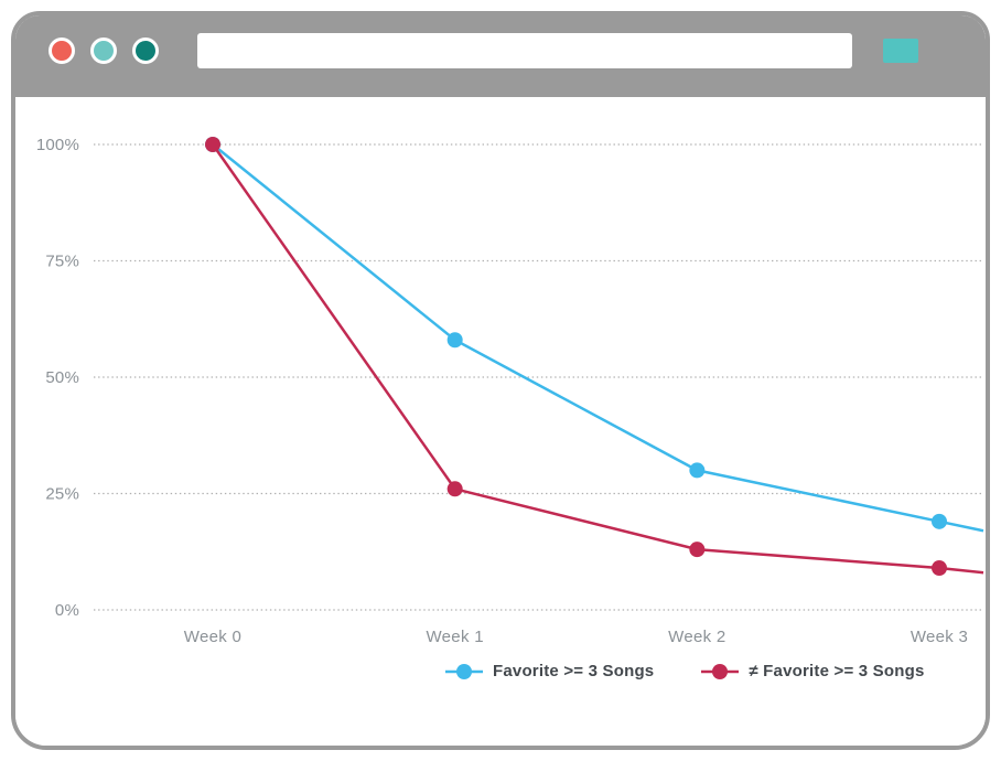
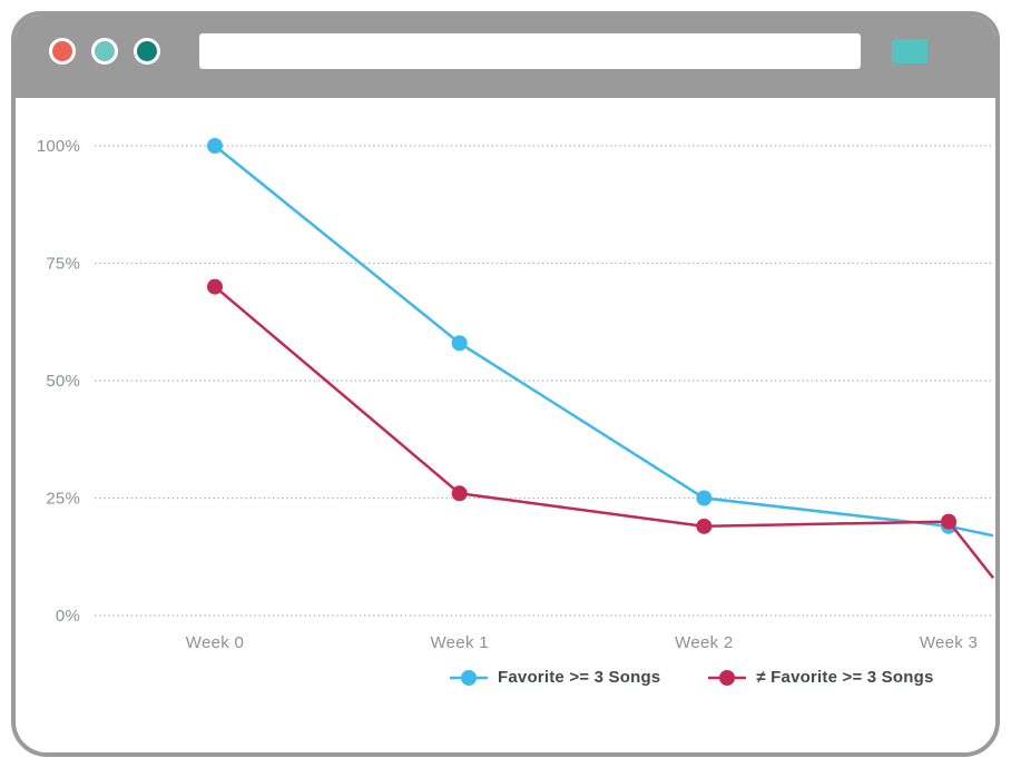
≠ Favorite >= 3 Songs/Week 0: 100% -> 70%
Favorite >= 3 Songs/Week 2: 30% -> 25%
≠ Favorite >= 3 Songs/Week 2: 13% -> 19%
≠ Favorite >= 3 Songs/Week 3: 9% -> 20%
